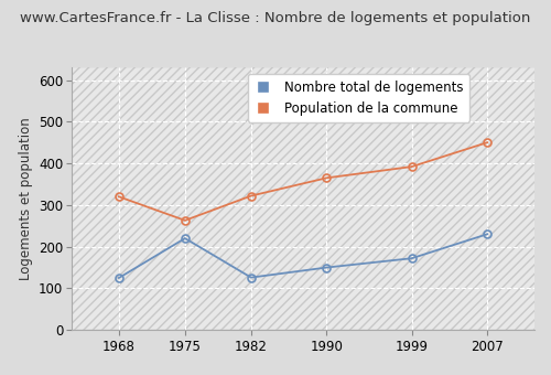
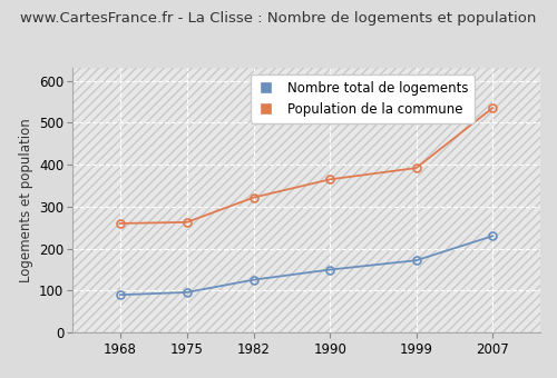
Nombre total de logements/1968: 125 -> 90
Population de la commune/1968: 320 -> 260
Nombre total de logements/1975: 220 -> 96
Population de la commune/2007: 450 -> 535
